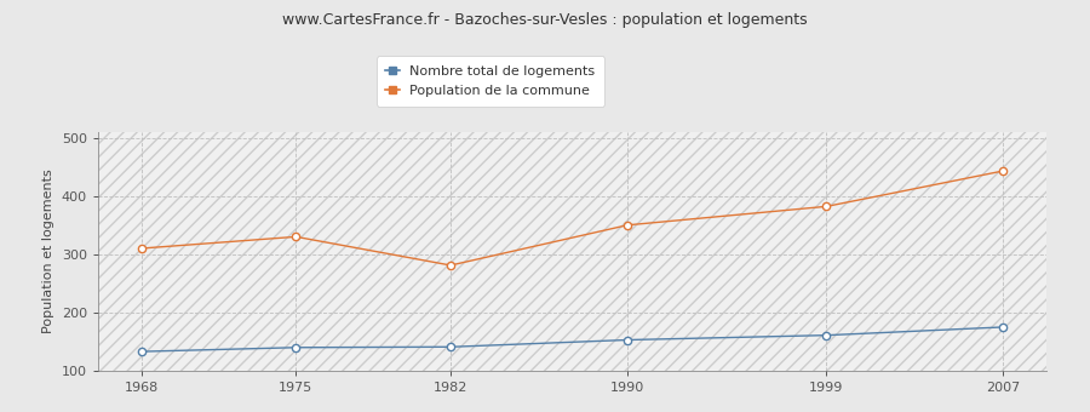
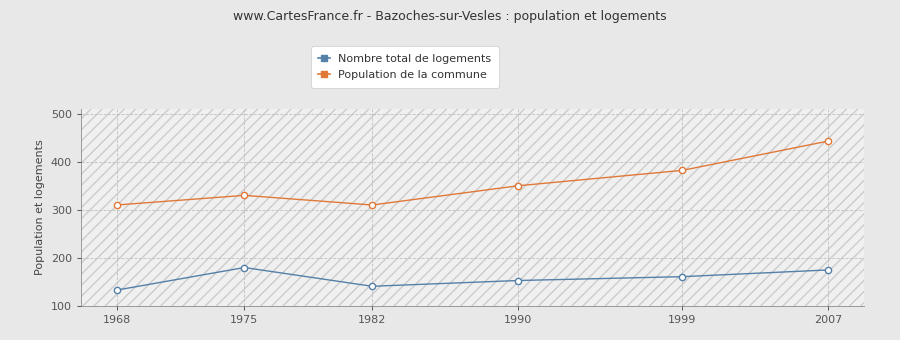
Nombre total de logements/1975: 140 -> 180
Population de la commune/1982: 281 -> 310
